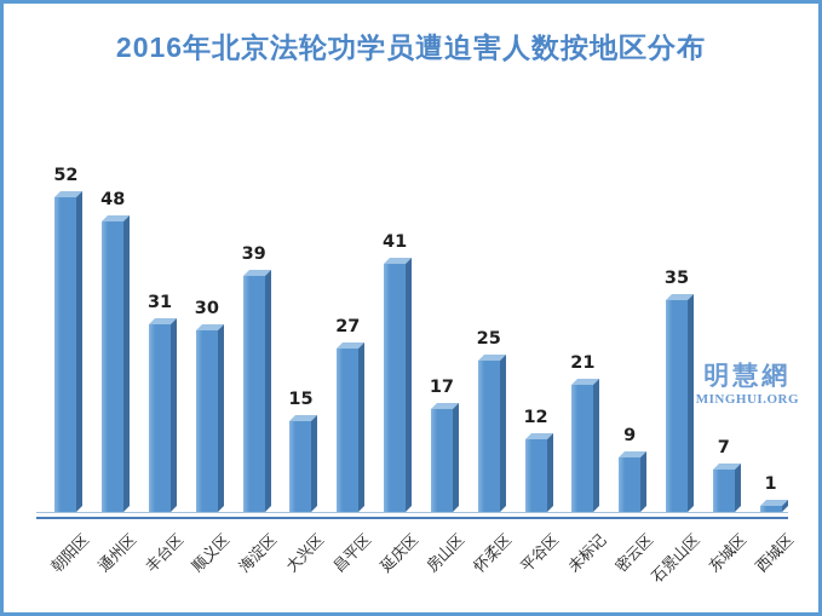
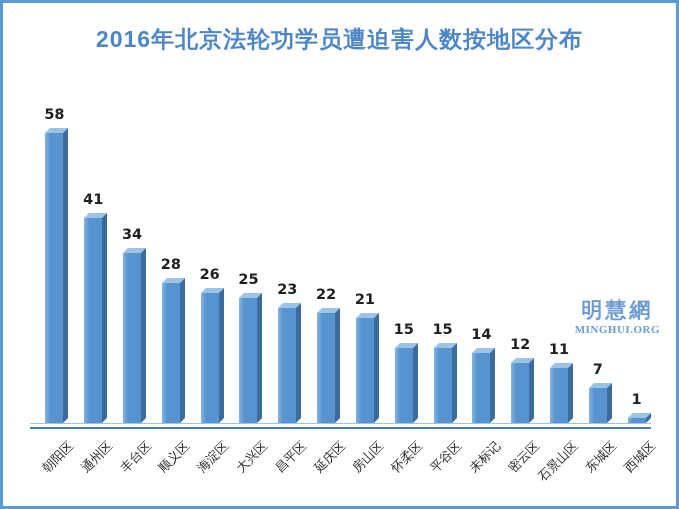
朝阳区: 52 -> 58
通州区: 48 -> 41
丰台区: 31 -> 34
顺义区: 30 -> 28
海淀区: 39 -> 26
大兴区: 15 -> 25
昌平区: 27 -> 23
延庆区: 41 -> 22
房山区: 17 -> 21
怀柔区: 25 -> 15
平谷区: 12 -> 15
未标记: 21 -> 14
密云区: 9 -> 12
石景山区: 35 -> 11
